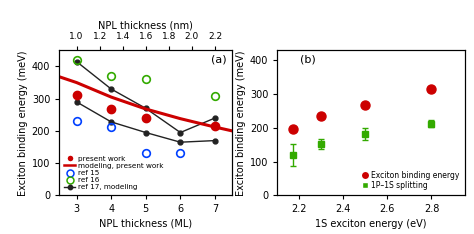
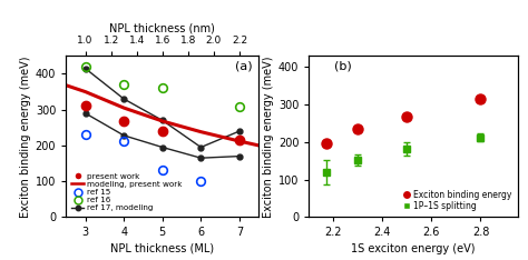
ref 15/6: 130 -> 100
